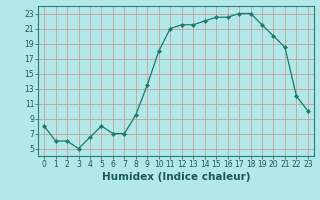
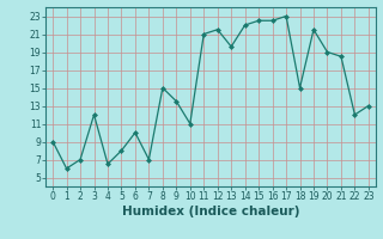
0: 8.0 -> 9.0
2: 6.0 -> 7.0
3: 5.0 -> 12.0
6: 7.0 -> 10.0
8: 9.5 -> 15.0
10: 18.0 -> 11.0
13: 21.5 -> 19.6
18: 23.0 -> 15.0
20: 20.0 -> 19.0
23: 10.0 -> 13.0
